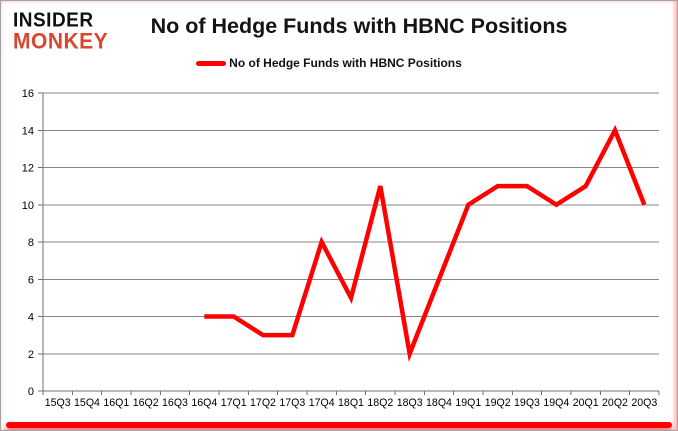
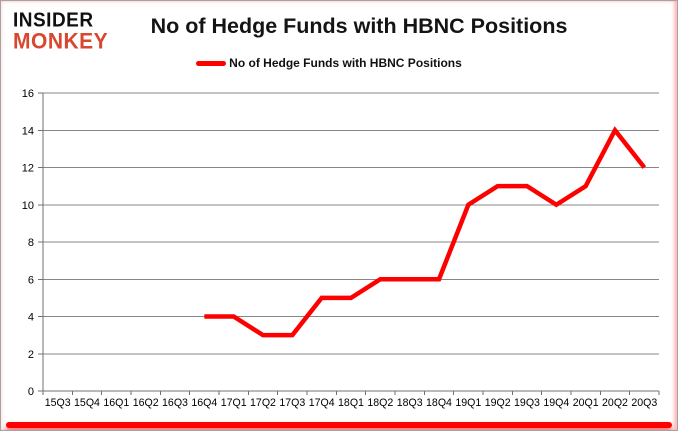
17Q4: 8 -> 5
18Q2: 11 -> 6
18Q3: 2 -> 6
20Q3: 10 -> 12
